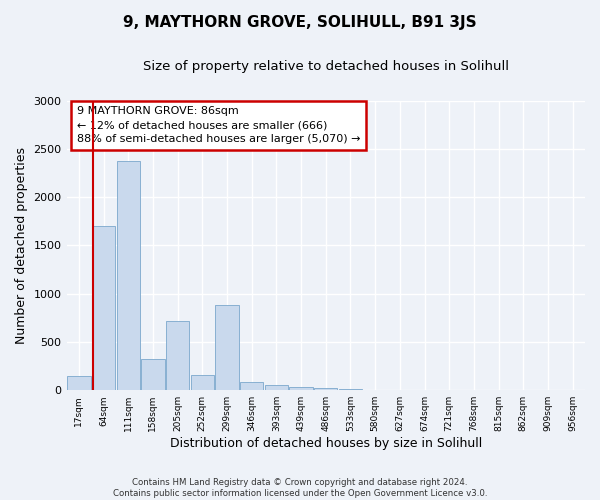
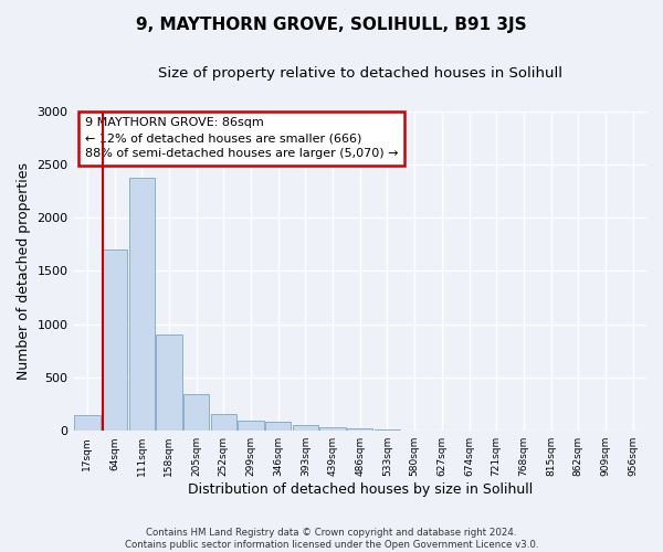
158sqm: 320 -> 900
205sqm: 720 -> 340
299sqm: 880 -> 100
